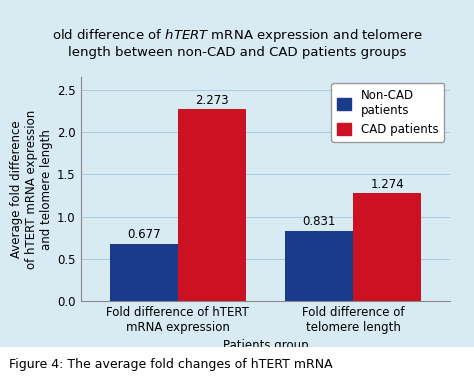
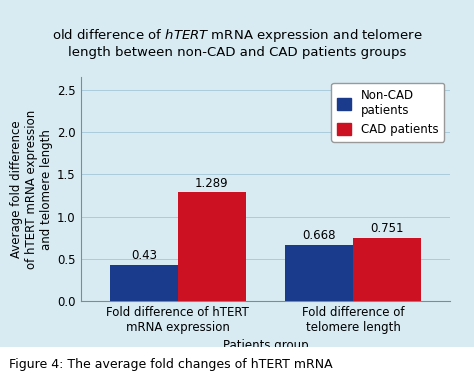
Non-CAD patients/Fold difference of hTERT mRNA expression: 0.677 -> 0.43
CAD patients/Fold difference of hTERT mRNA expression: 2.273 -> 1.289
Non-CAD patients/Fold difference of telomere length: 0.831 -> 0.668
CAD patients/Fold difference of telomere length: 1.274 -> 0.751
